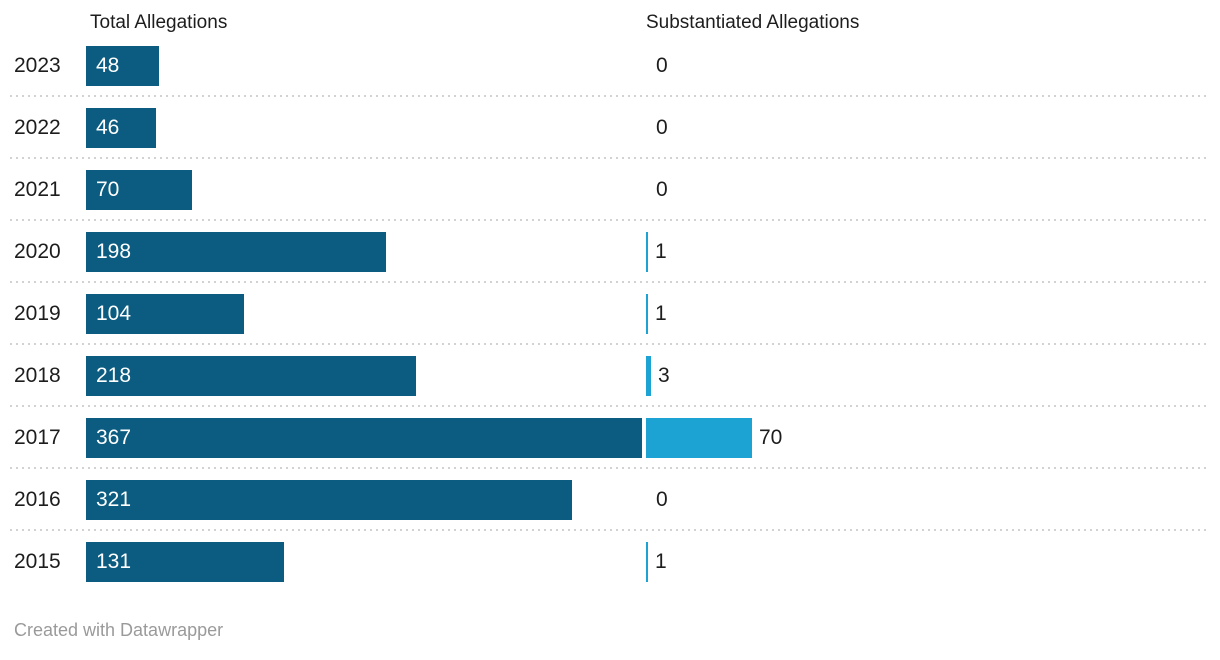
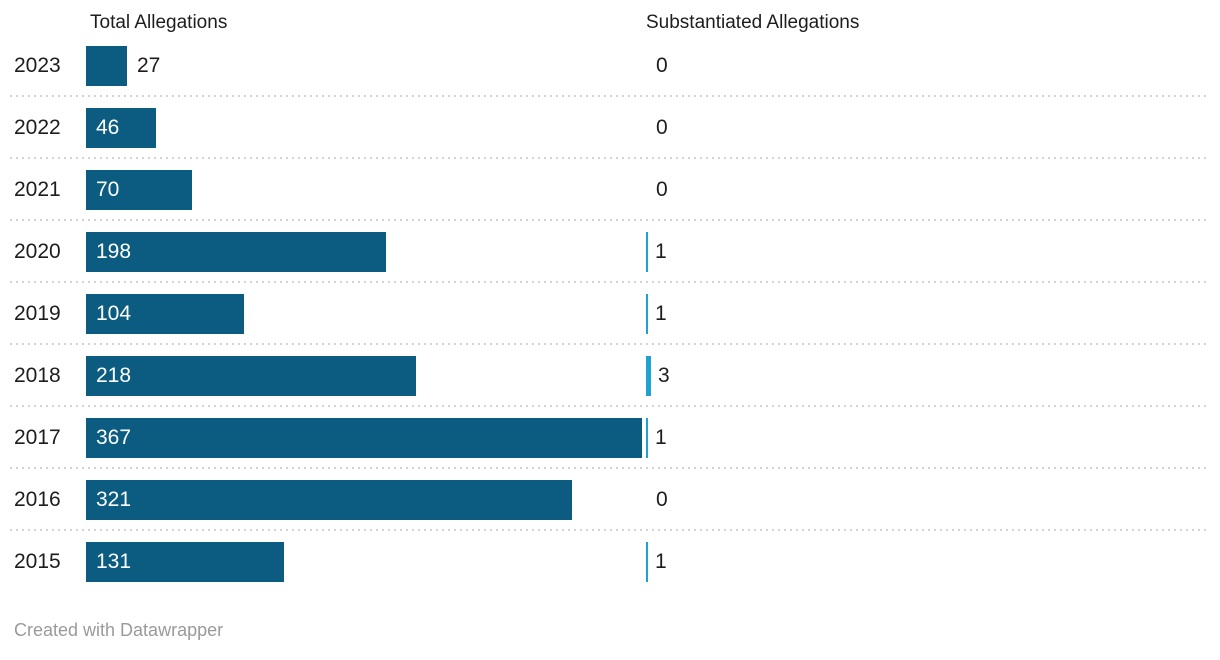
Total Allegations/2023: 48 -> 27
Substantiated Allegations/2017: 70 -> 1
